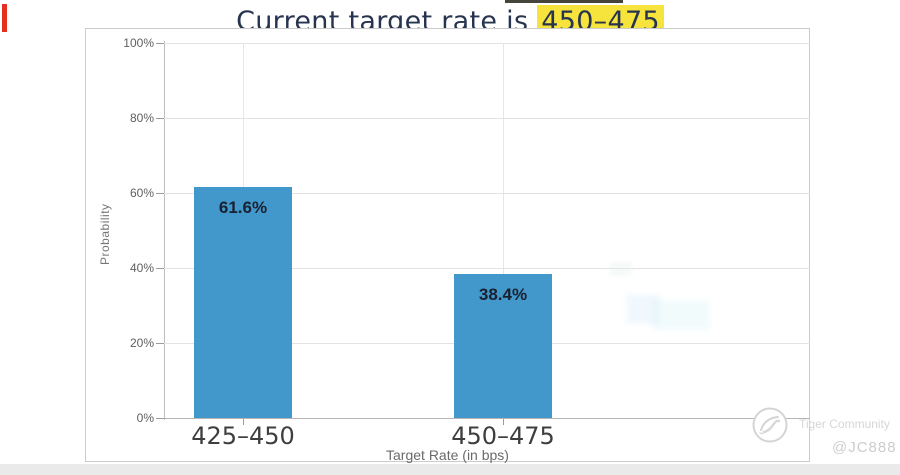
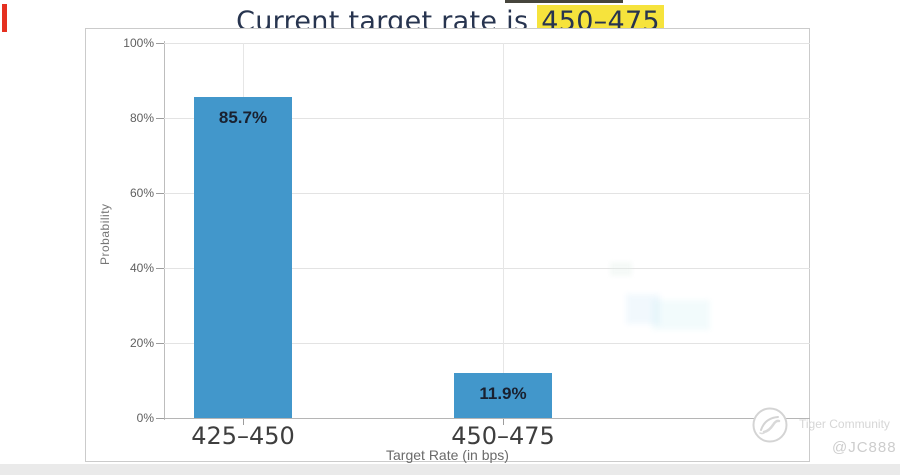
425–450: 61.6% -> 85.7%
450–475: 38.4% -> 11.9%
